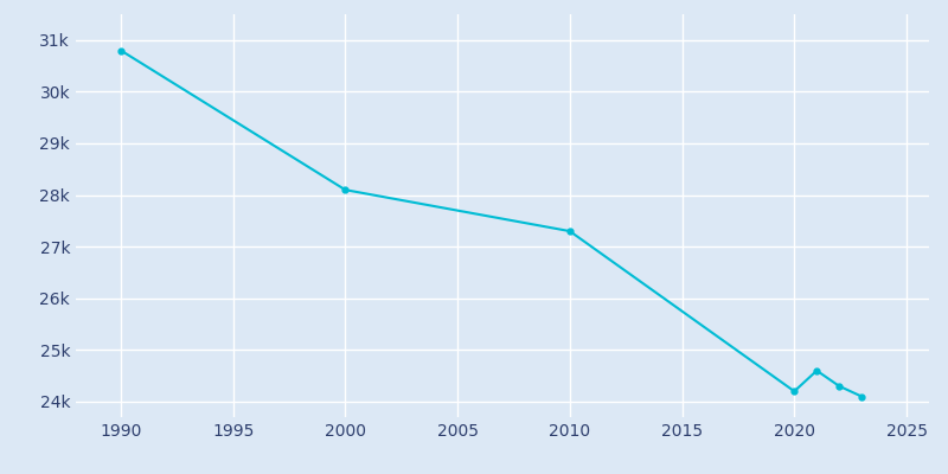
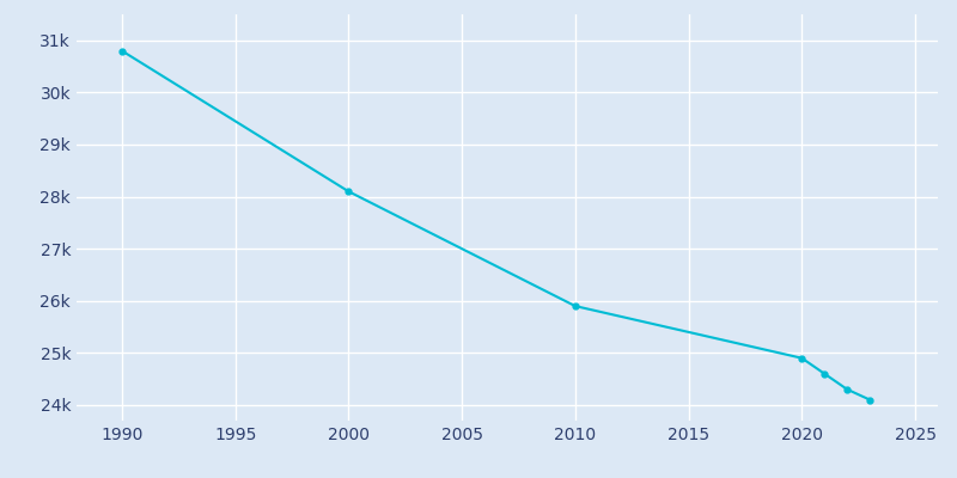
2010: 27.3k -> 25.9k
2020: 24.2k -> 24.9k
